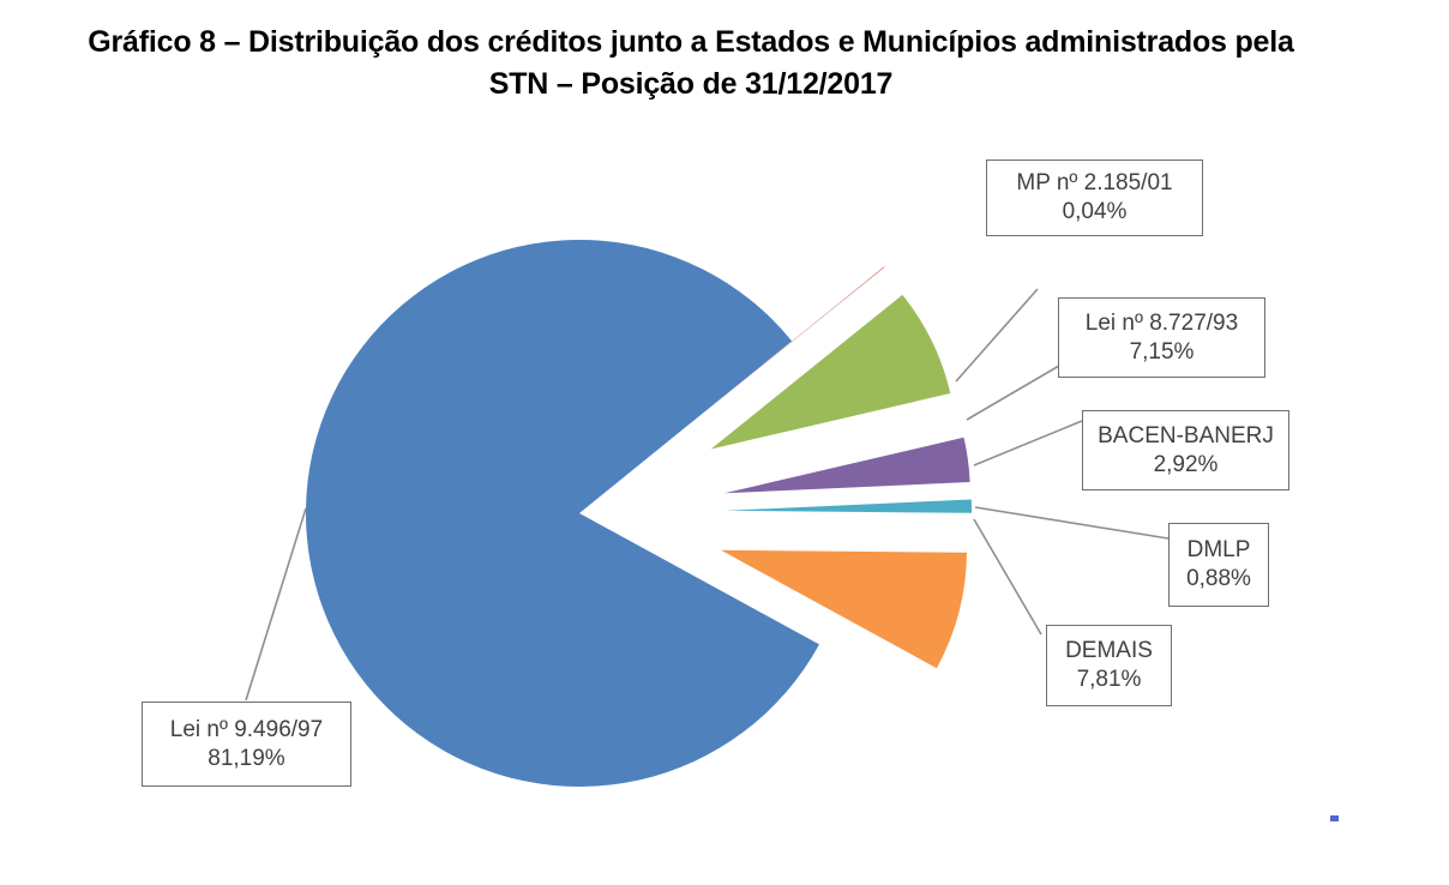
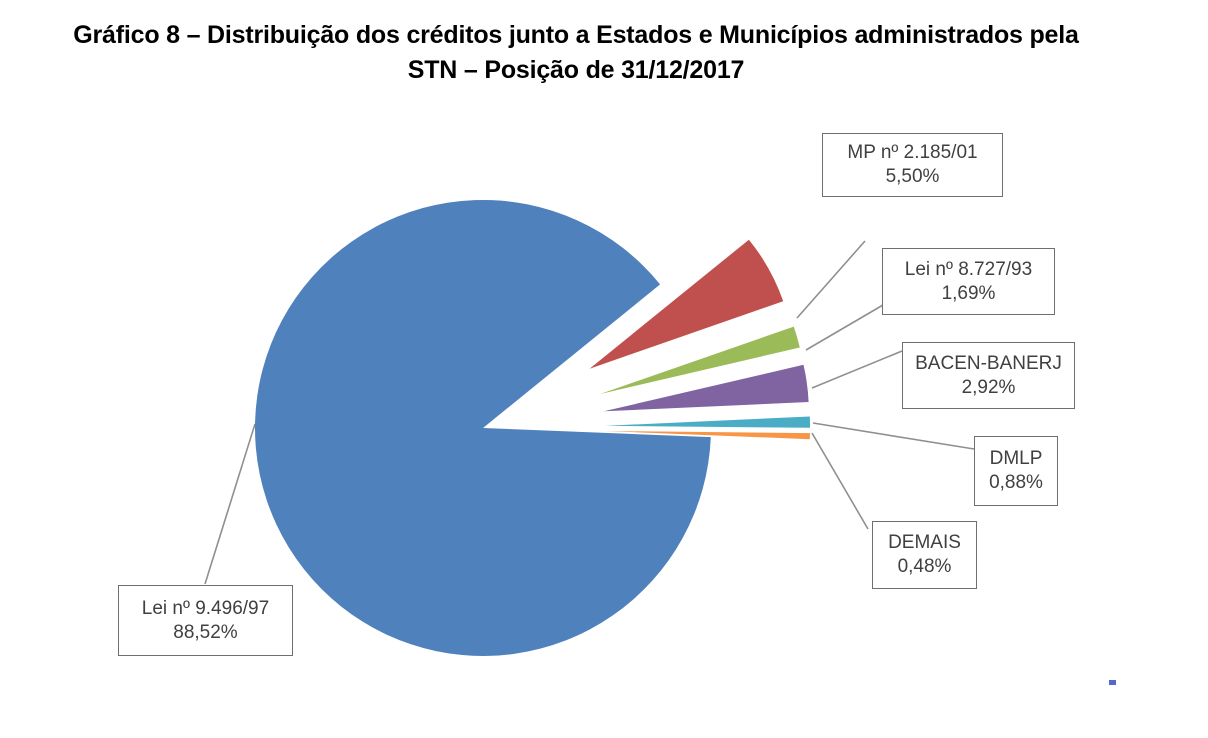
MP nº 2.185/01: 0,04% -> 5,50%
Lei nº 8.727/93: 7,15% -> 1,69%
DEMAIS: 7,81% -> 0,48%
Lei nº 9.496/97: 81,19% -> 88,52%
